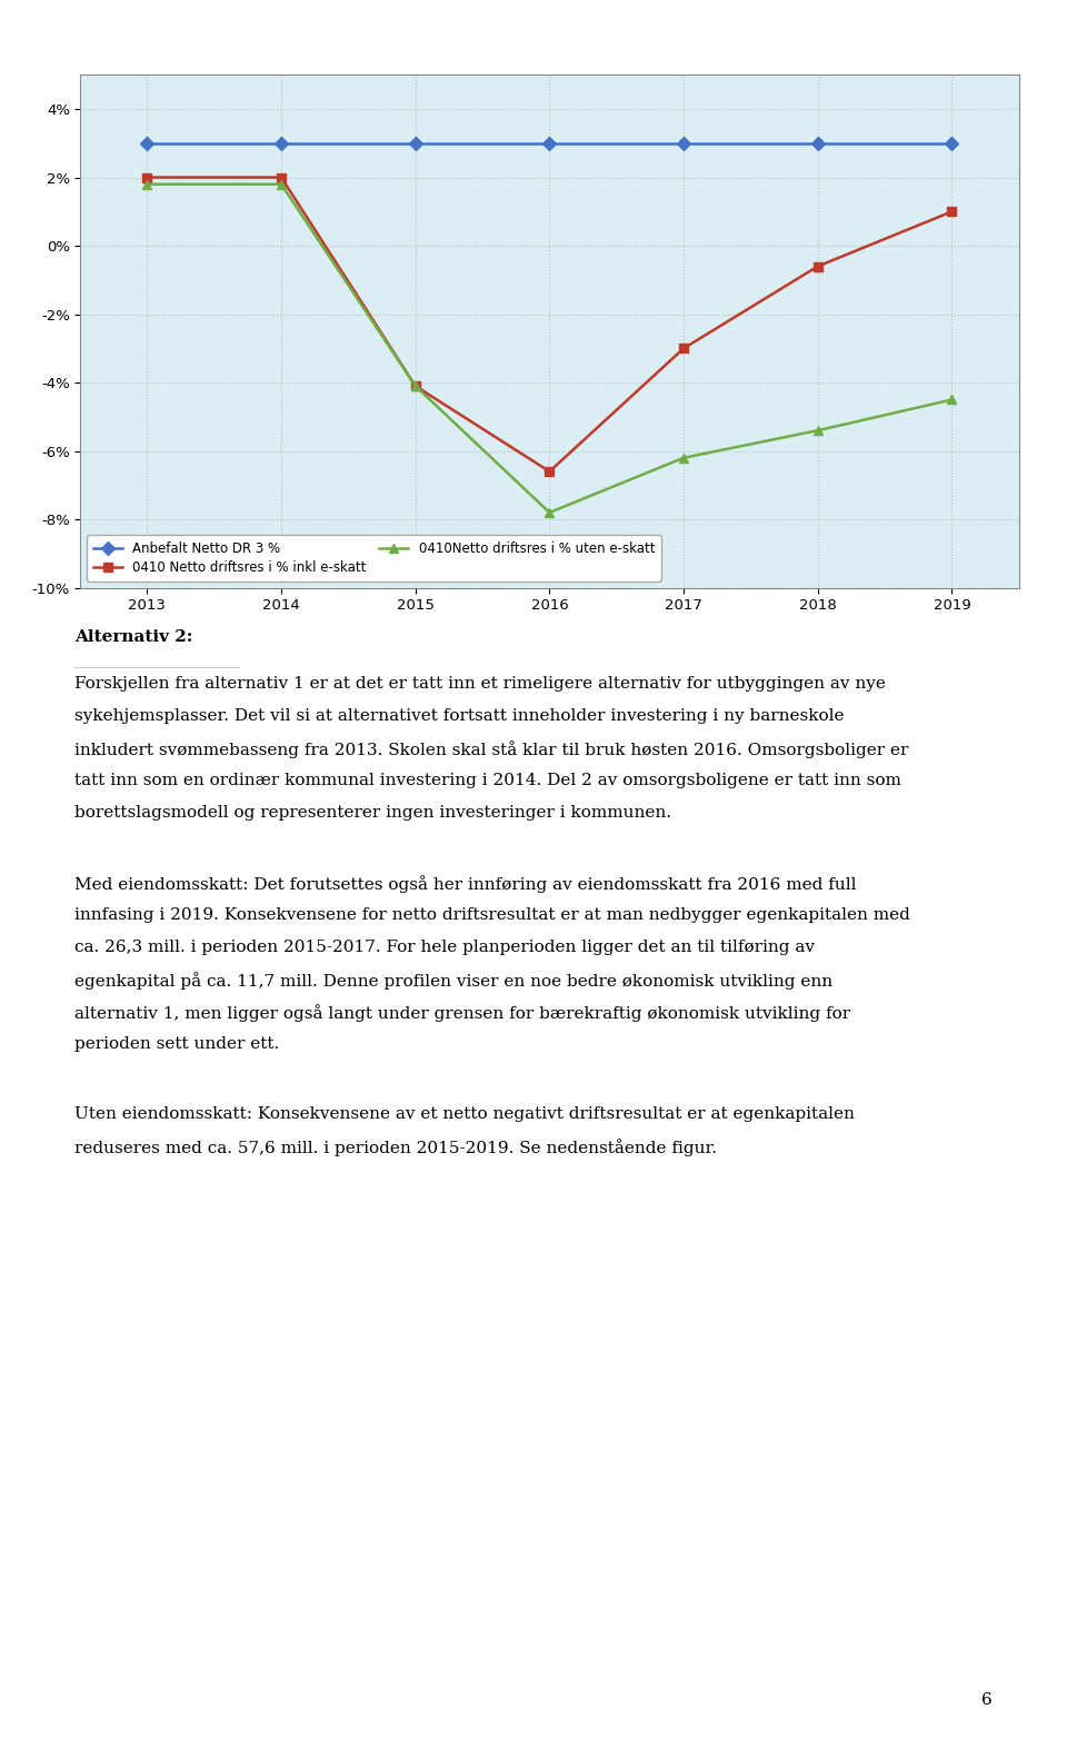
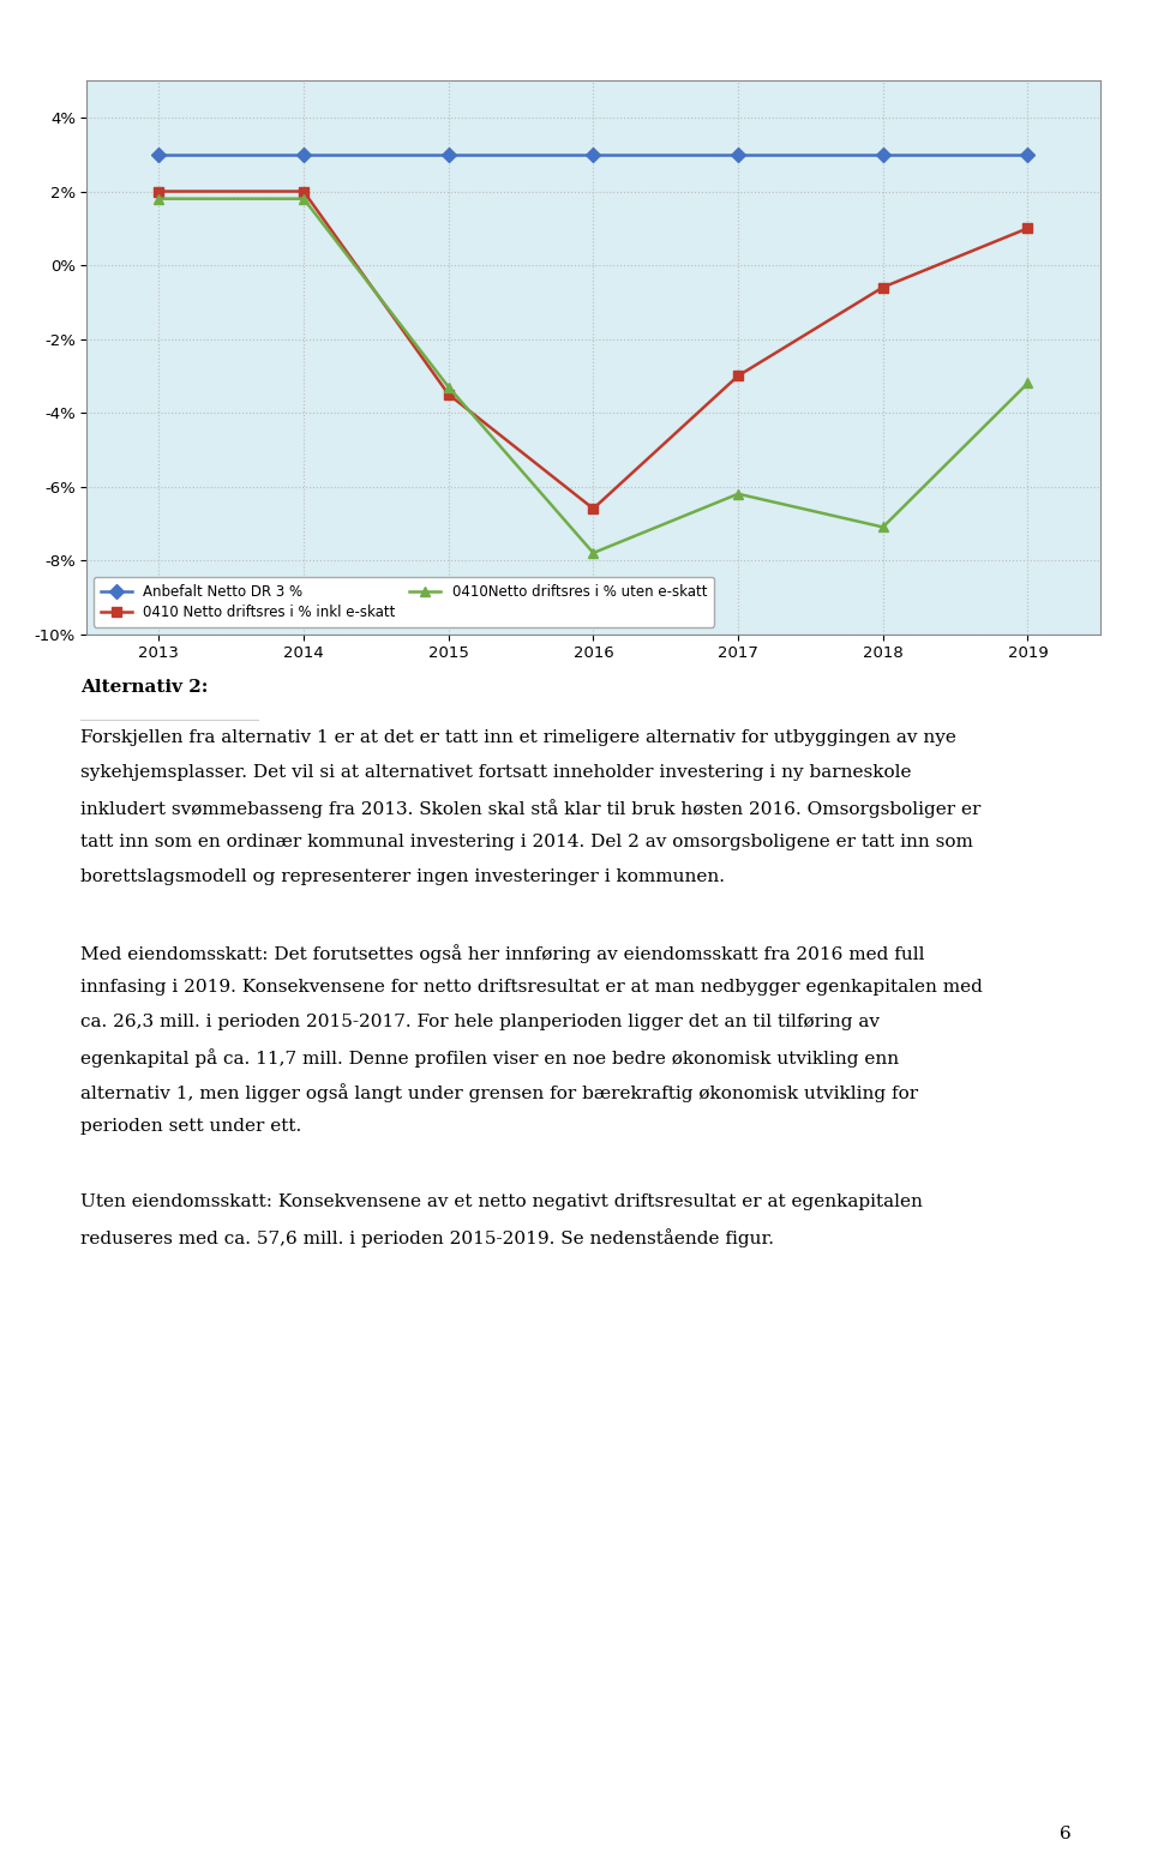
0410 Netto driftsres i % inkl e-skatt/2015: -4.1% -> -3.5%
0410Netto driftsres i % uten e-skatt/2015: -4.1% -> -3.3%
0410Netto driftsres i % uten e-skatt/2018: -5.4% -> -7.1%
0410Netto driftsres i % uten e-skatt/2019: -4.5% -> -3.2%
